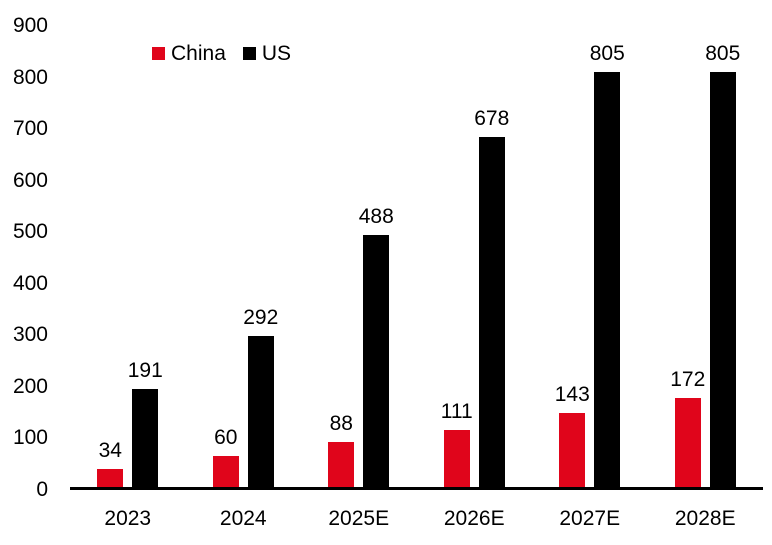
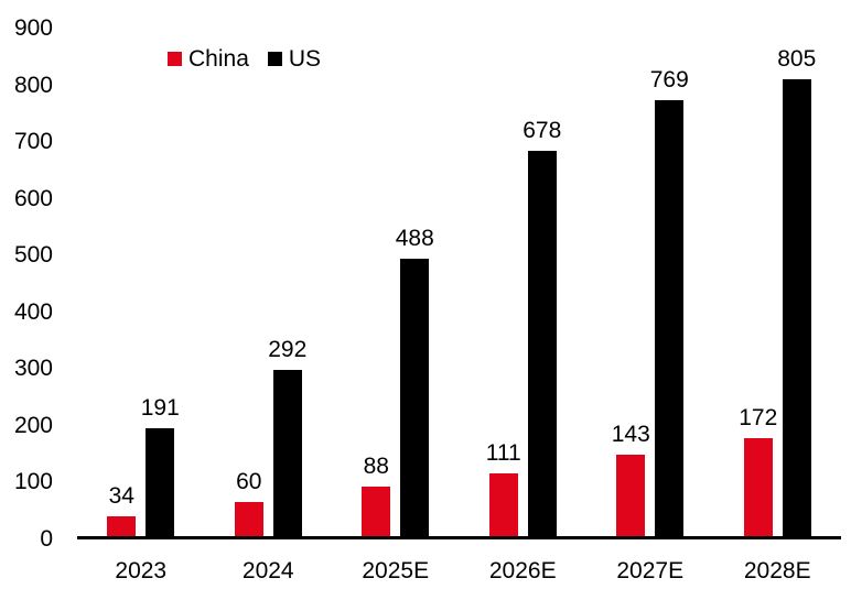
US/2027E: 805 -> 769
